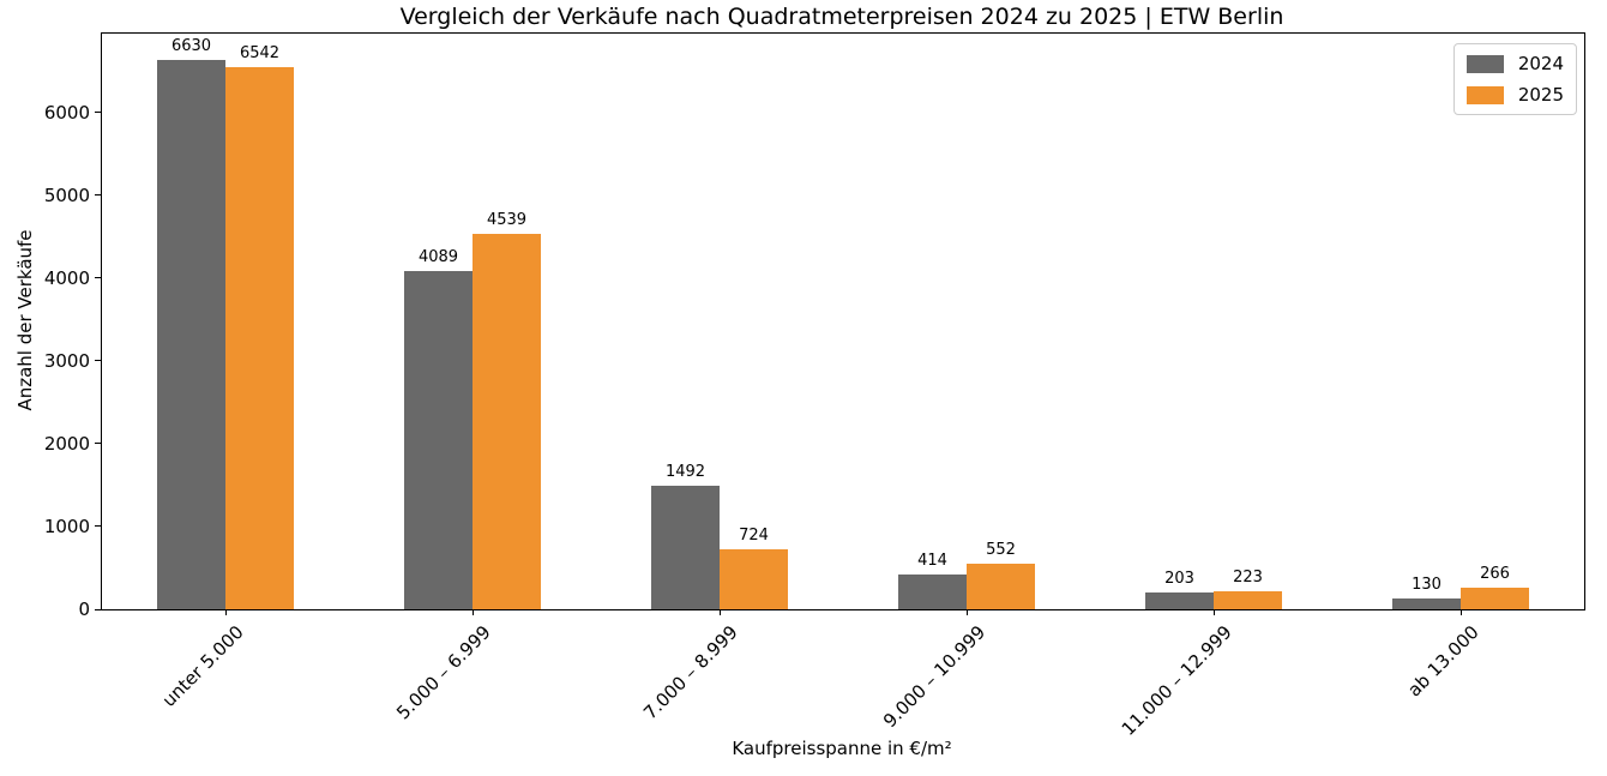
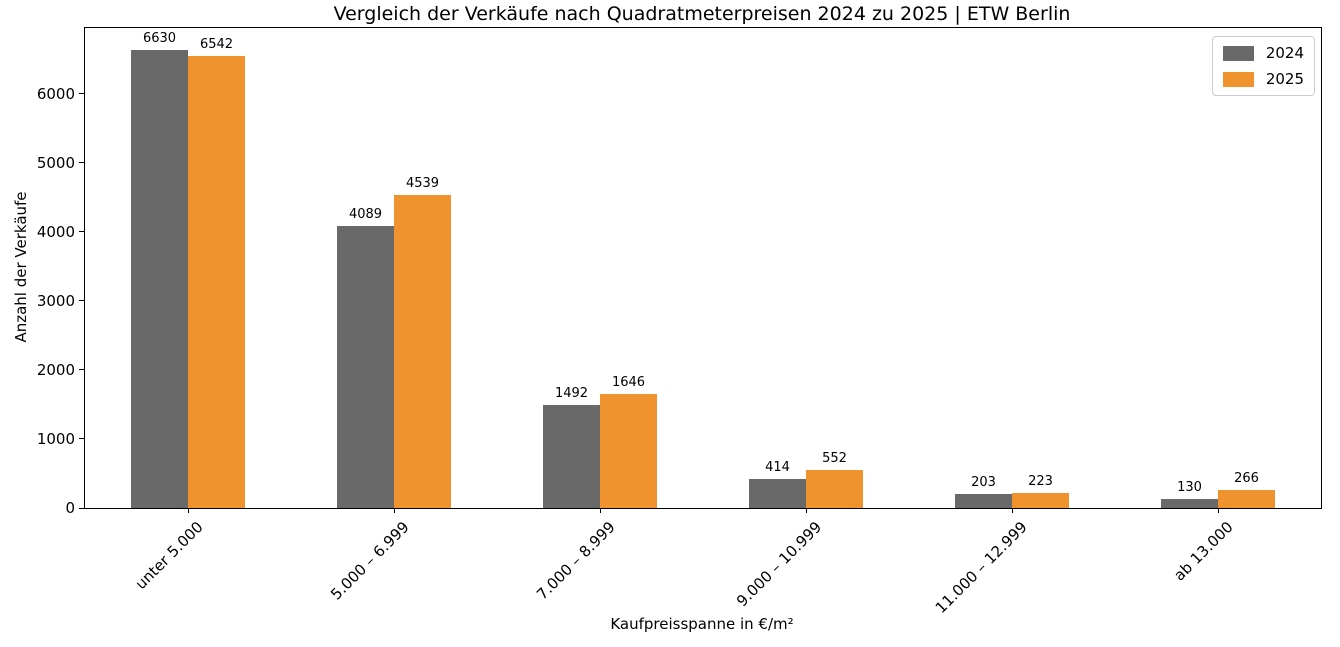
2025/7.000 – 8.999: 724 -> 1646
